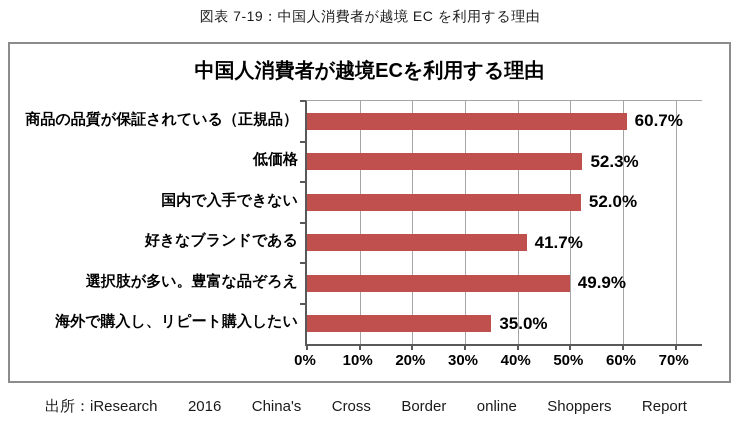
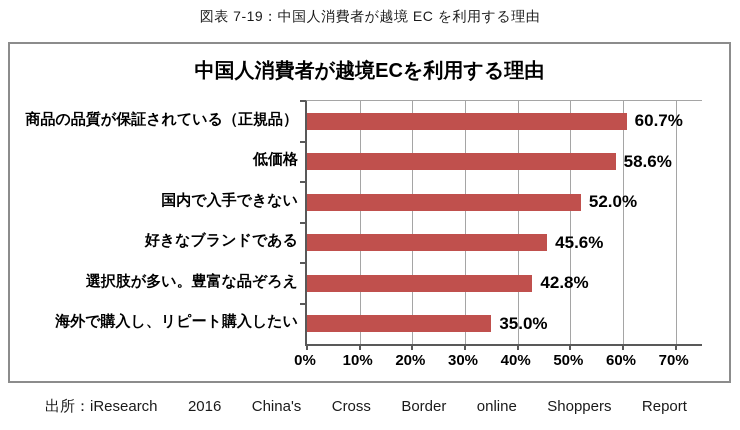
低価格: 52.3% -> 58.6%
好きなブランドである: 41.7% -> 45.6%
選択肢が多い。豊富な品ぞろえ: 49.9% -> 42.8%
